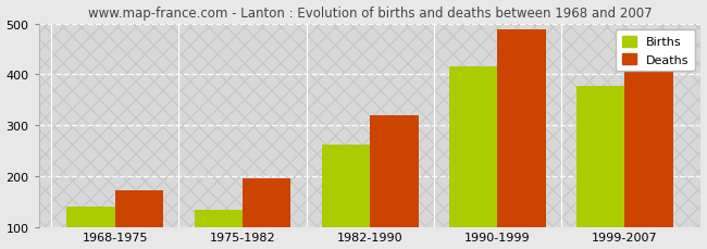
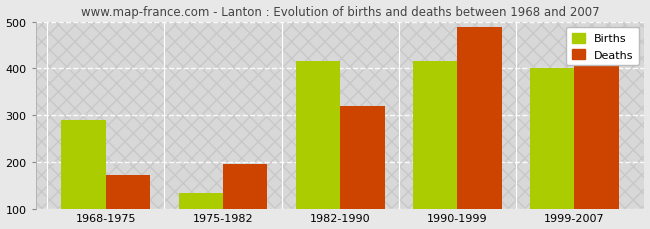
Births/1968-1975: 140 -> 290
Births/1982-1990: 262 -> 415
Births/1999-2007: 378 -> 400
